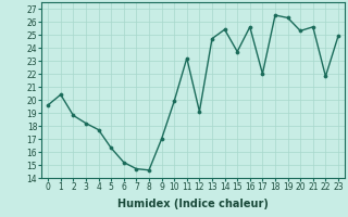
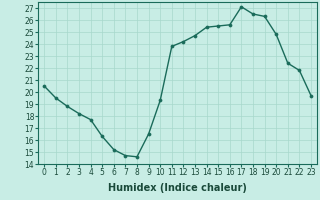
0: 19.6 -> 20.5
1: 20.4 -> 19.5
9: 17.0 -> 16.5
10: 19.9 -> 19.3
11: 23.2 -> 23.8
12: 19.1 -> 24.2
15: 23.7 -> 25.5
17: 22.0 -> 27.1
20: 25.3 -> 24.8
21: 25.6 -> 22.4
23: 24.9 -> 19.7
